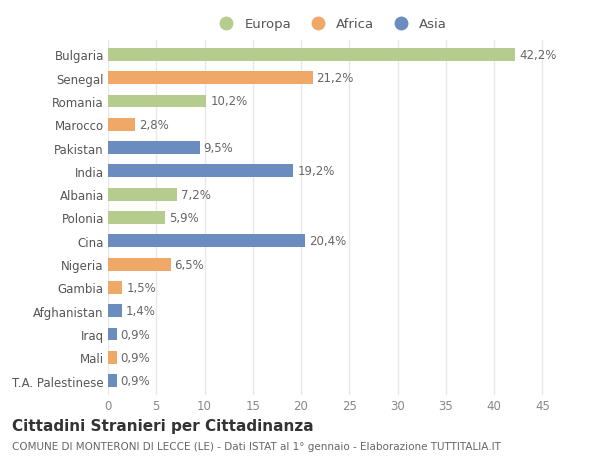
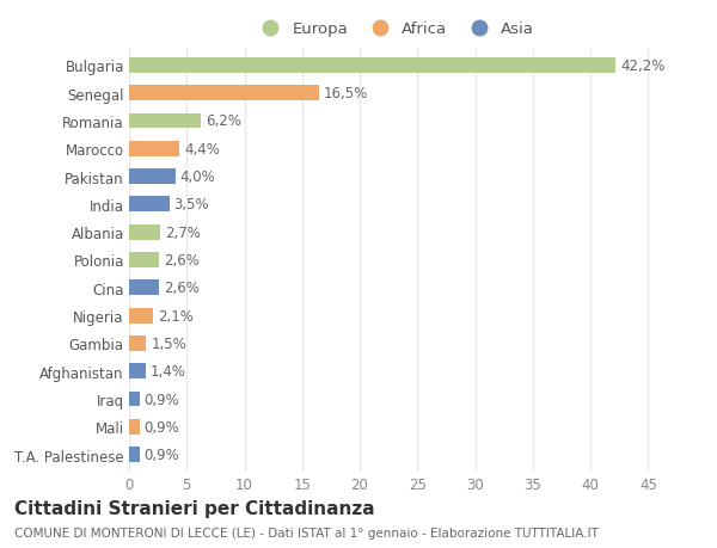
Senegal: 21,2% -> 16,5%
Romania: 10,2% -> 6,2%
Marocco: 2,8% -> 4,4%
Pakistan: 9,5% -> 4,0%
India: 19,2% -> 3,5%
Albania: 7,2% -> 2,7%
Polonia: 5,9% -> 2,6%
Cina: 20,4% -> 2,6%
Nigeria: 6,5% -> 2,1%
